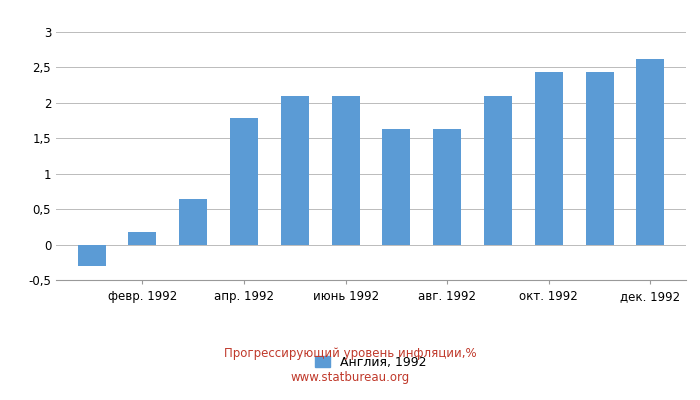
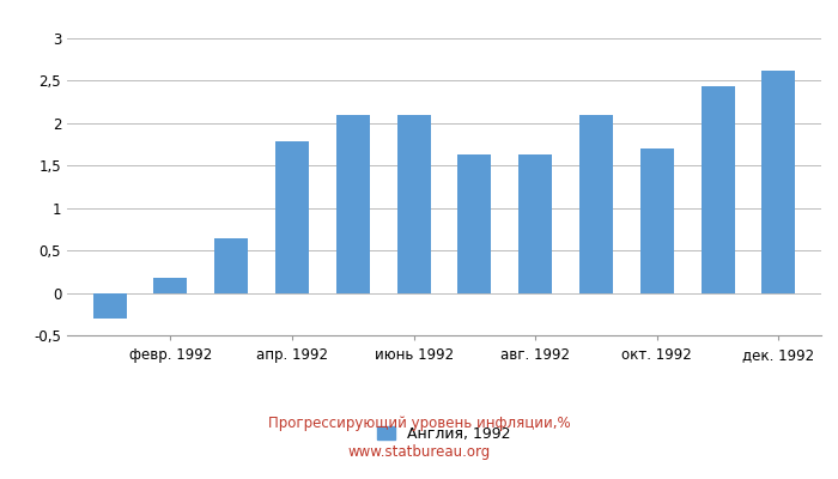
окт. 1992: 2,44 -> 1,70
